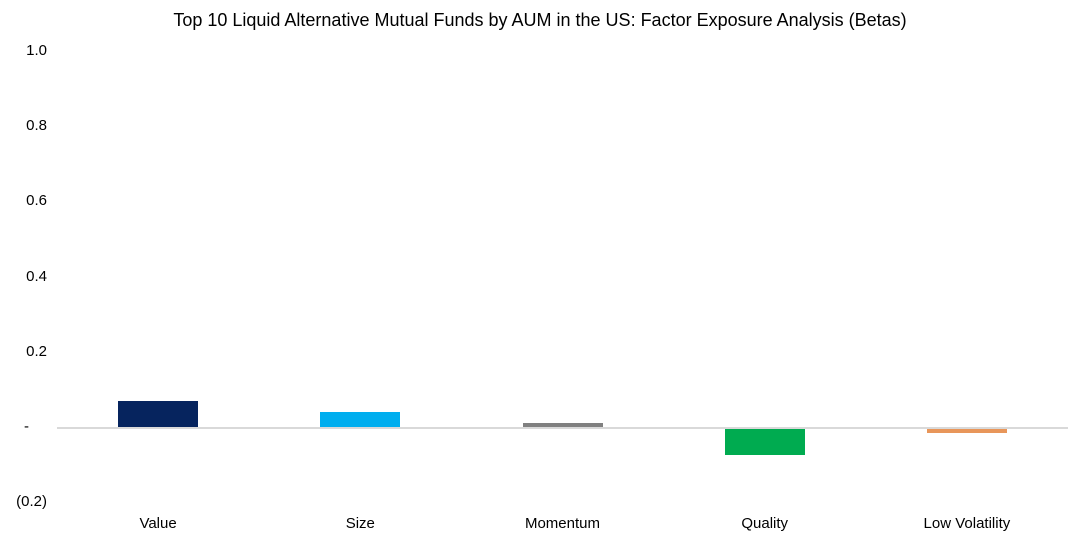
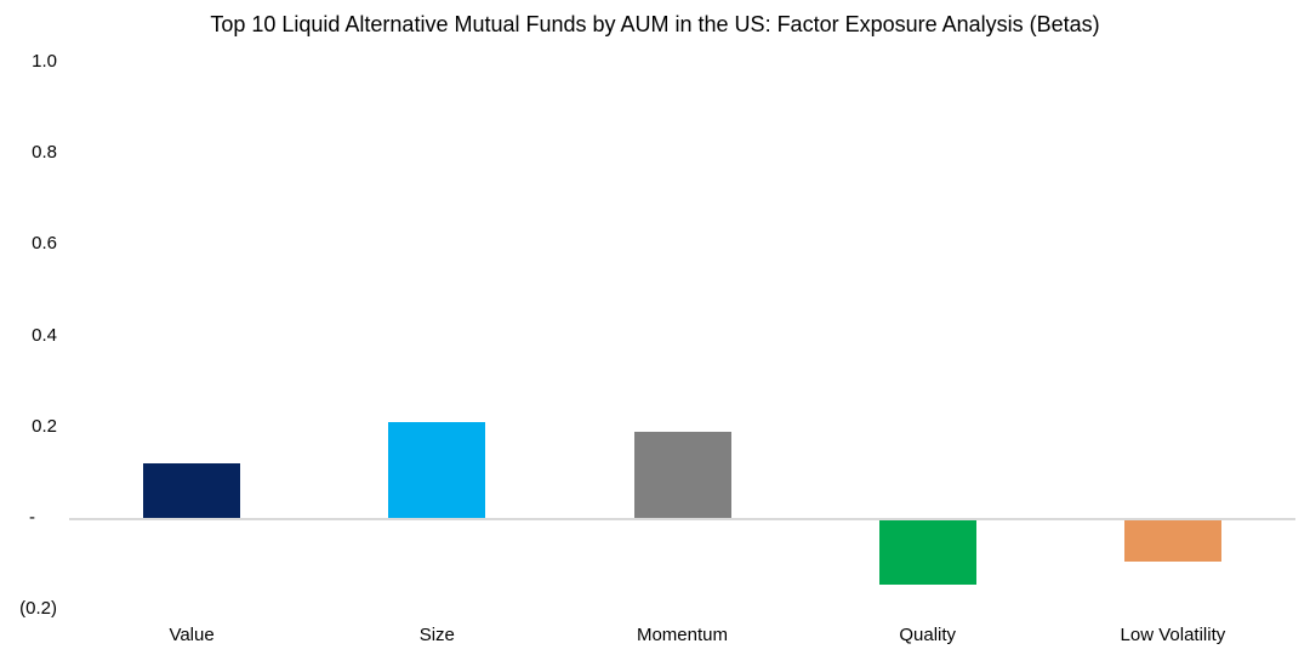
Value: 0.07 -> 0.12
Size: 0.04 -> 0.21
Momentum: 0.01 -> 0.19
Quality: -0.07 -> -0.14
Low Volatility: -0.01 -> -0.09
